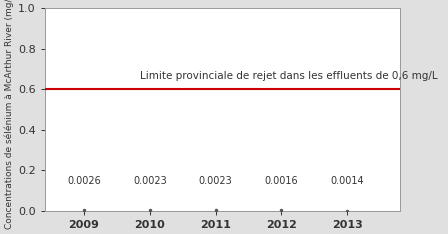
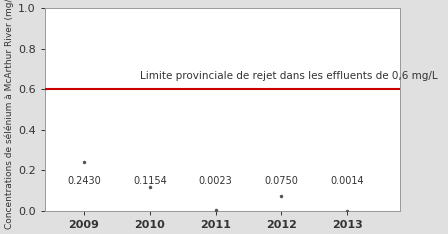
2009: 0.0026 -> 0.2430
2010: 0.0023 -> 0.1154
2012: 0.0016 -> 0.0750
